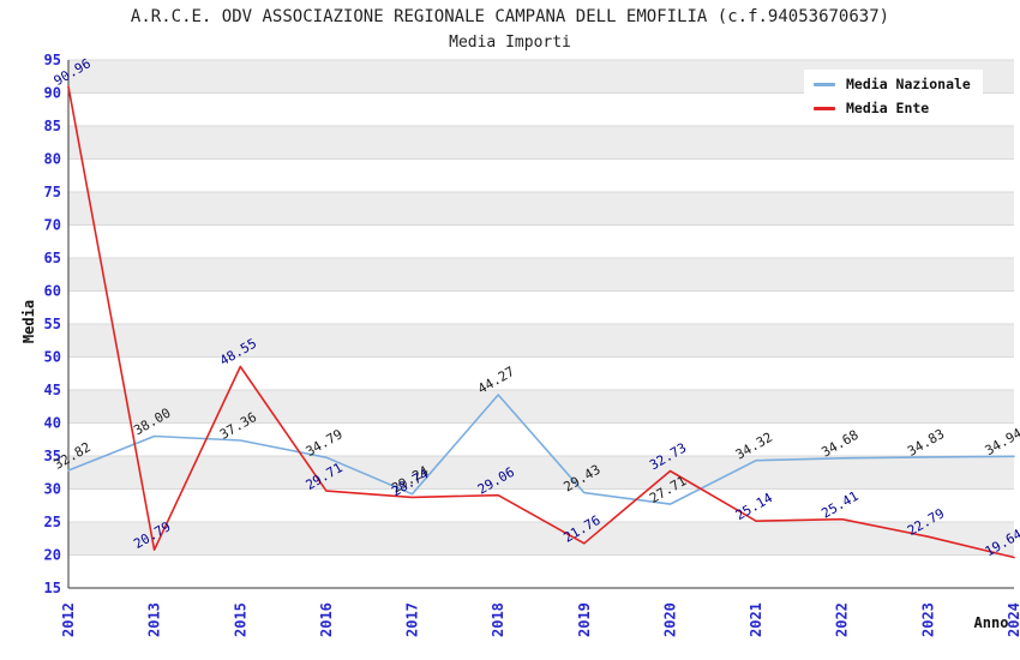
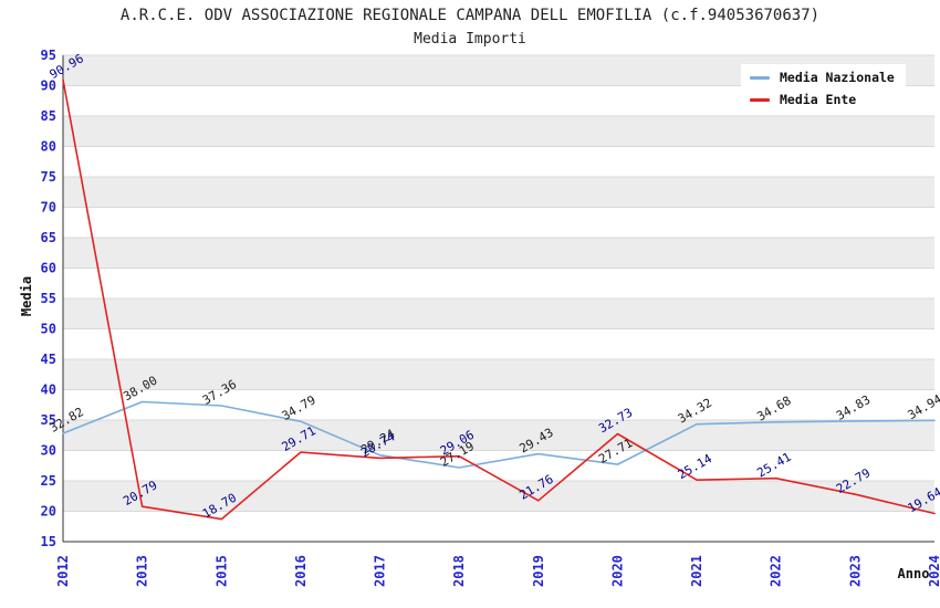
Media Ente/2015: 48.55 -> 18.70
Media Nazionale/2018: 44.27 -> 27.19
